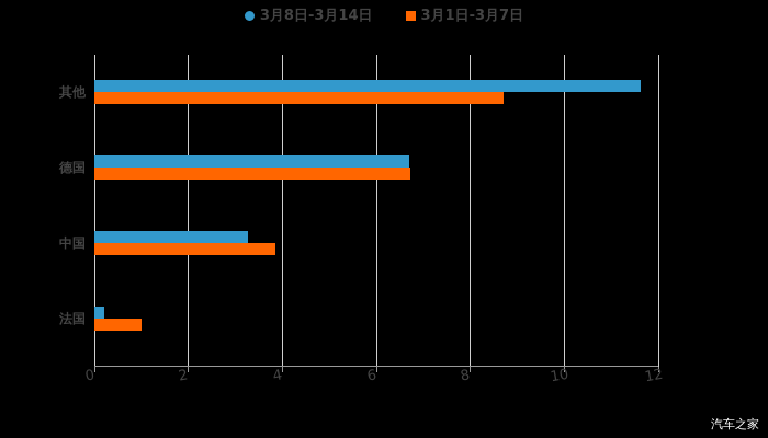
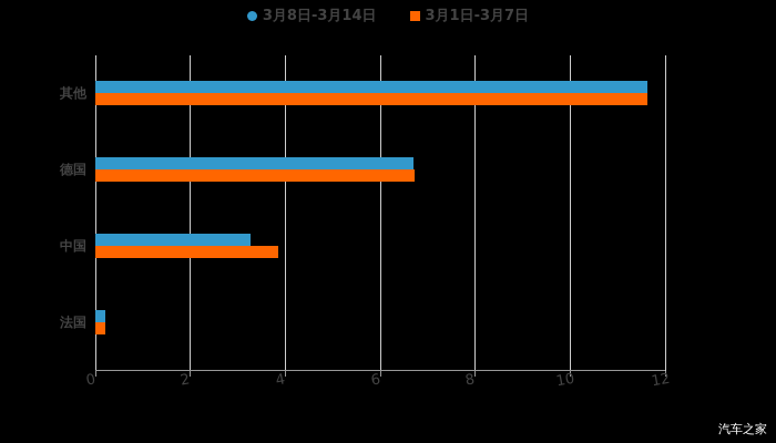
3月1日-3月7日/其他: 8.7 -> 11.6
3月1日-3月7日/法国: 1.0 -> 0.2
